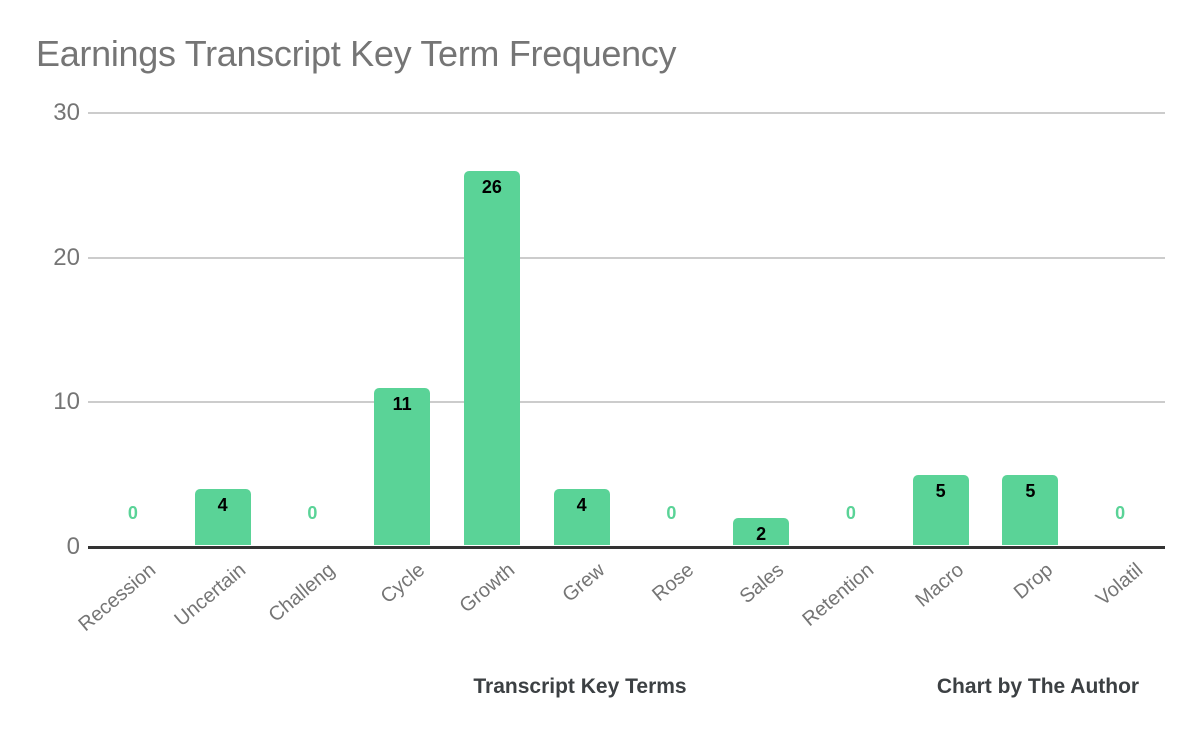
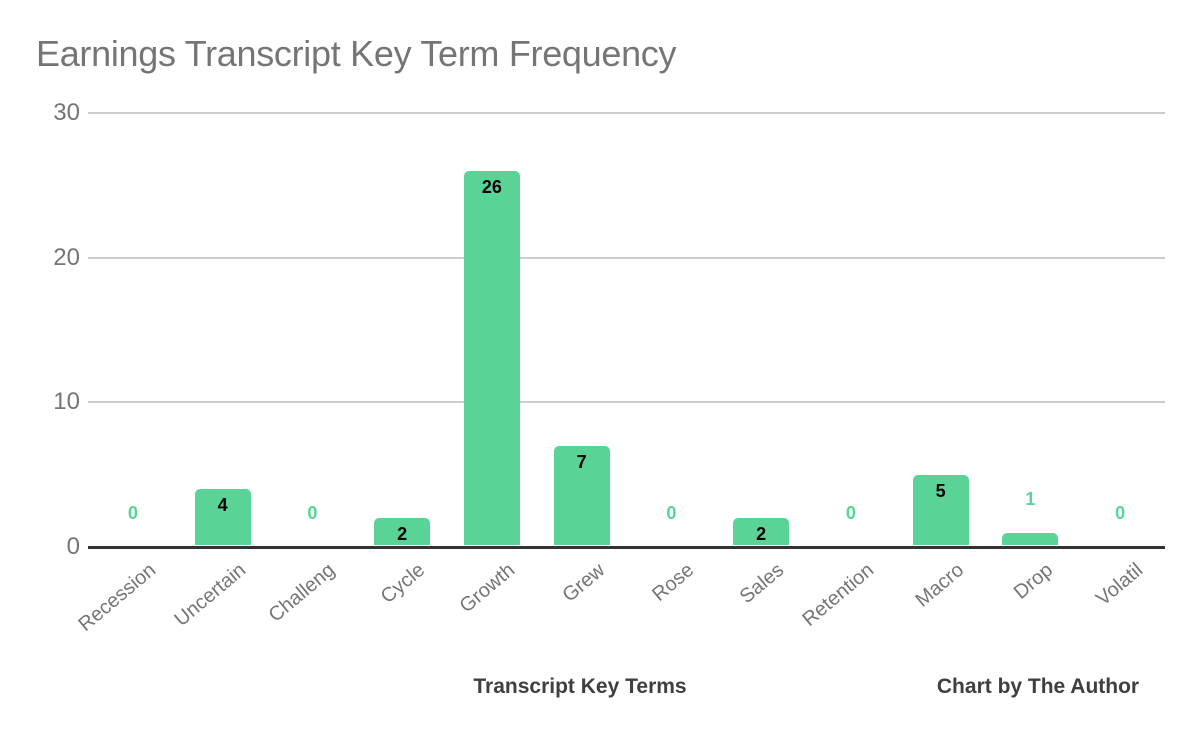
Cycle: 11 -> 2
Grew: 4 -> 7
Drop: 5 -> 1
